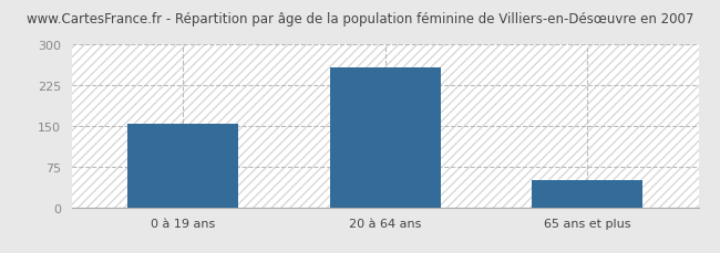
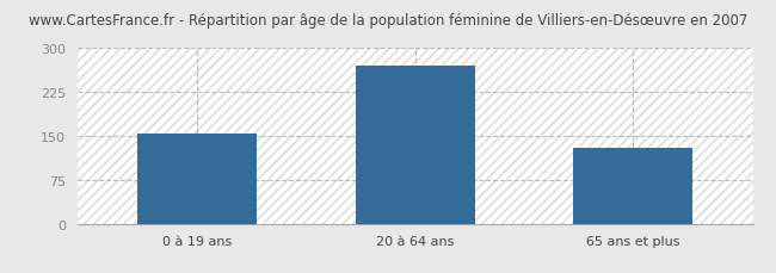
20 à 64 ans: 258 -> 270
65 ans et plus: 50 -> 130
